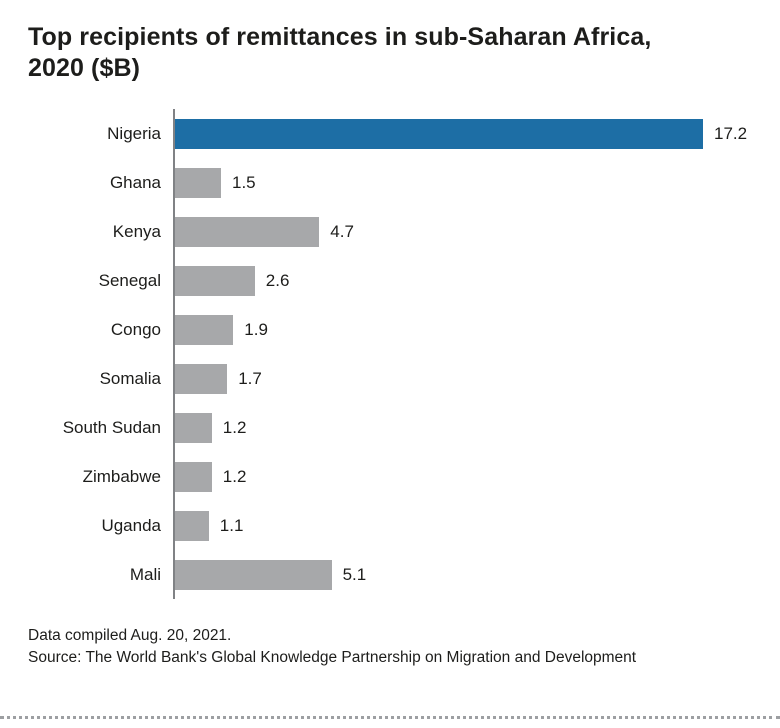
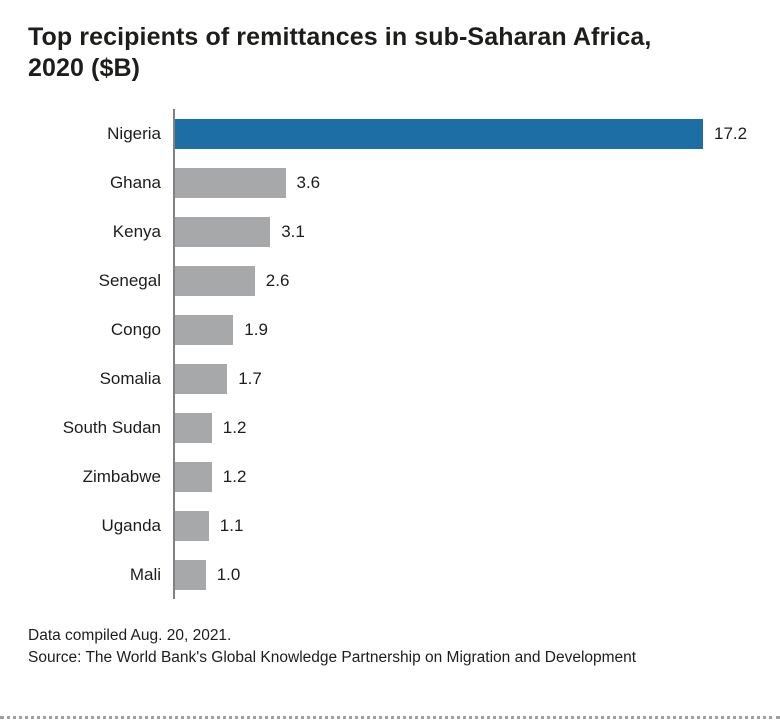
Ghana: 1.5 -> 3.6
Kenya: 4.7 -> 3.1
Mali: 5.1 -> 1.0
